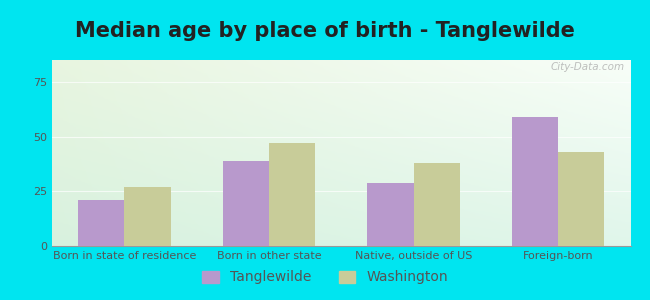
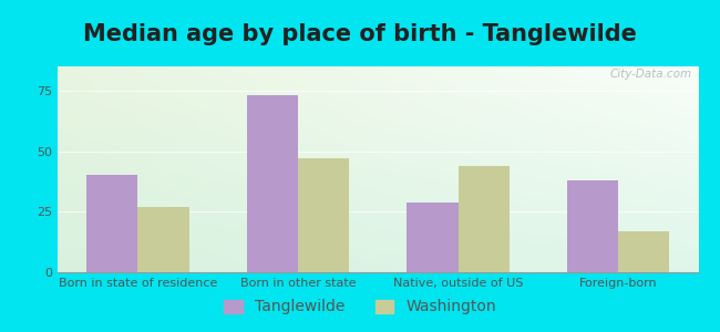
Tanglewilde/Born in state of residence: 21 -> 40
Tanglewilde/Born in other state: 39 -> 73
Washington/Native, outside of US: 38 -> 44
Tanglewilde/Foreign-born: 59 -> 38
Washington/Foreign-born: 43 -> 17
